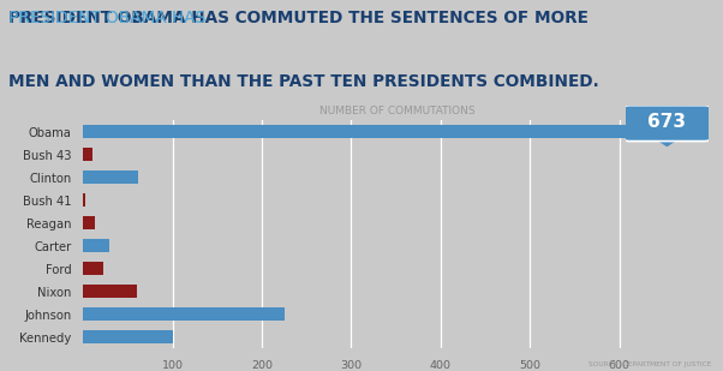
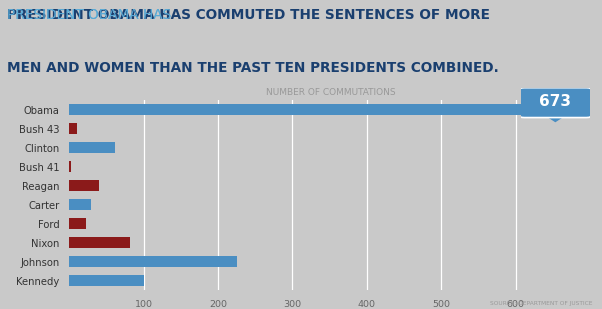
Reagan: 13 -> 40
Nixon: 60 -> 82
